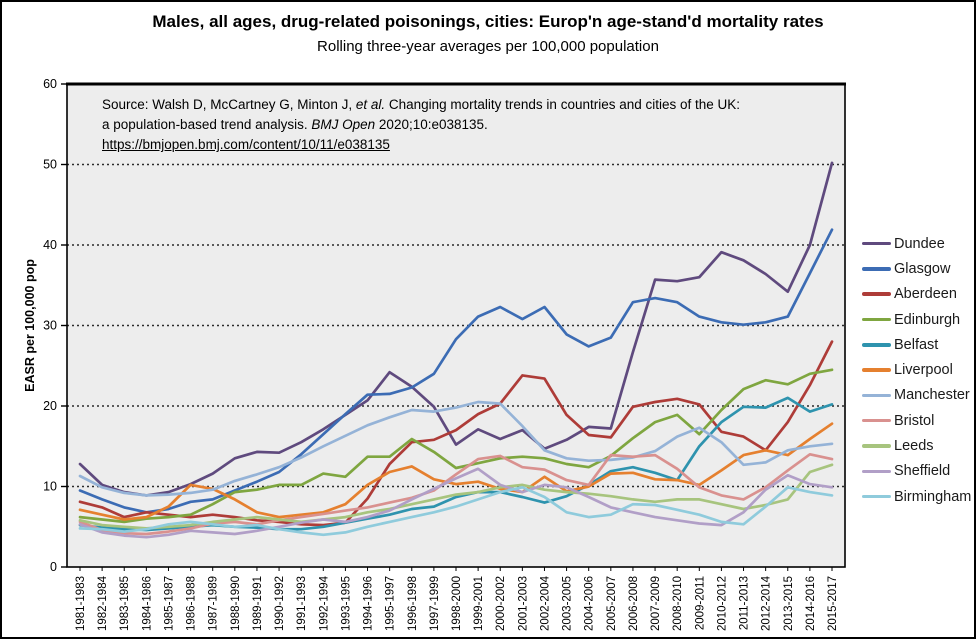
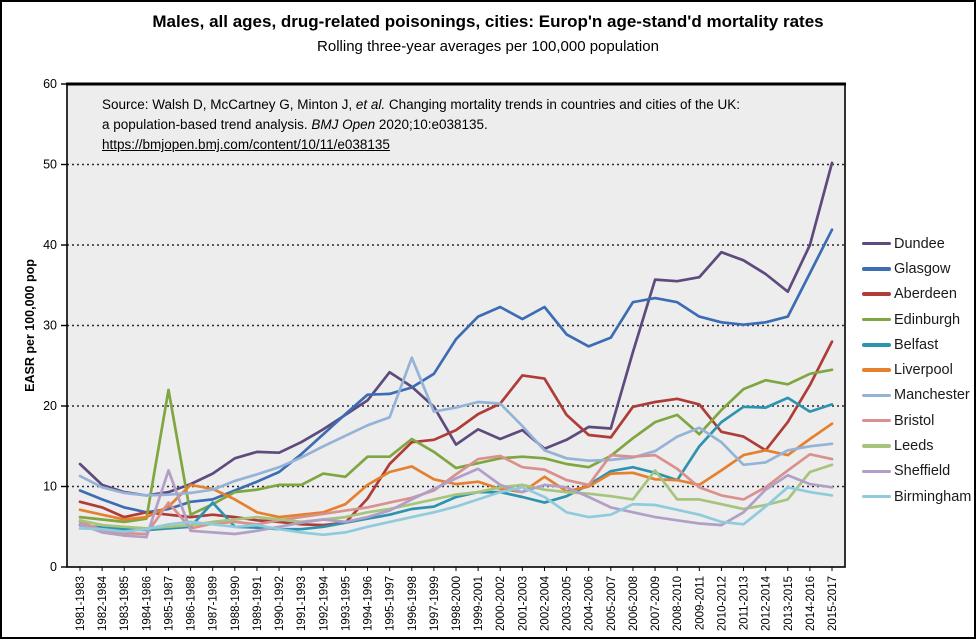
Edinburgh/1985-1987: 6 -> 22
Bristol/1985-1987: 4 -> 8
Sheffield/1985-1987: 4 -> 12
Belfast/1987-1989: 5 -> 8
Manchester/1996-1998: 20 -> 26
Leeds/2007-2009: 8 -> 12
